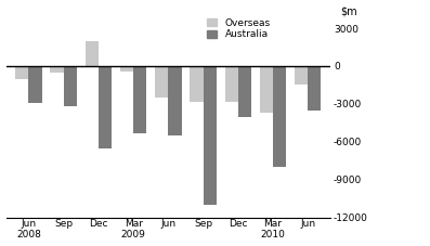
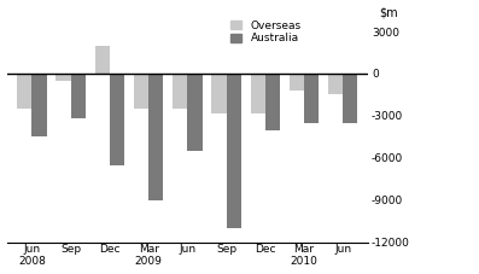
Overseas/Jun 2008: -1000 -> -2500
Australia/Jun 2008: -2900 -> -4500
Overseas/Mar 2009: -400 -> -2500
Australia/Mar 2009: -5300 -> -9000
Overseas/Mar 2010: -3700 -> -1200
Australia/Mar 2010: -8000 -> -3500
